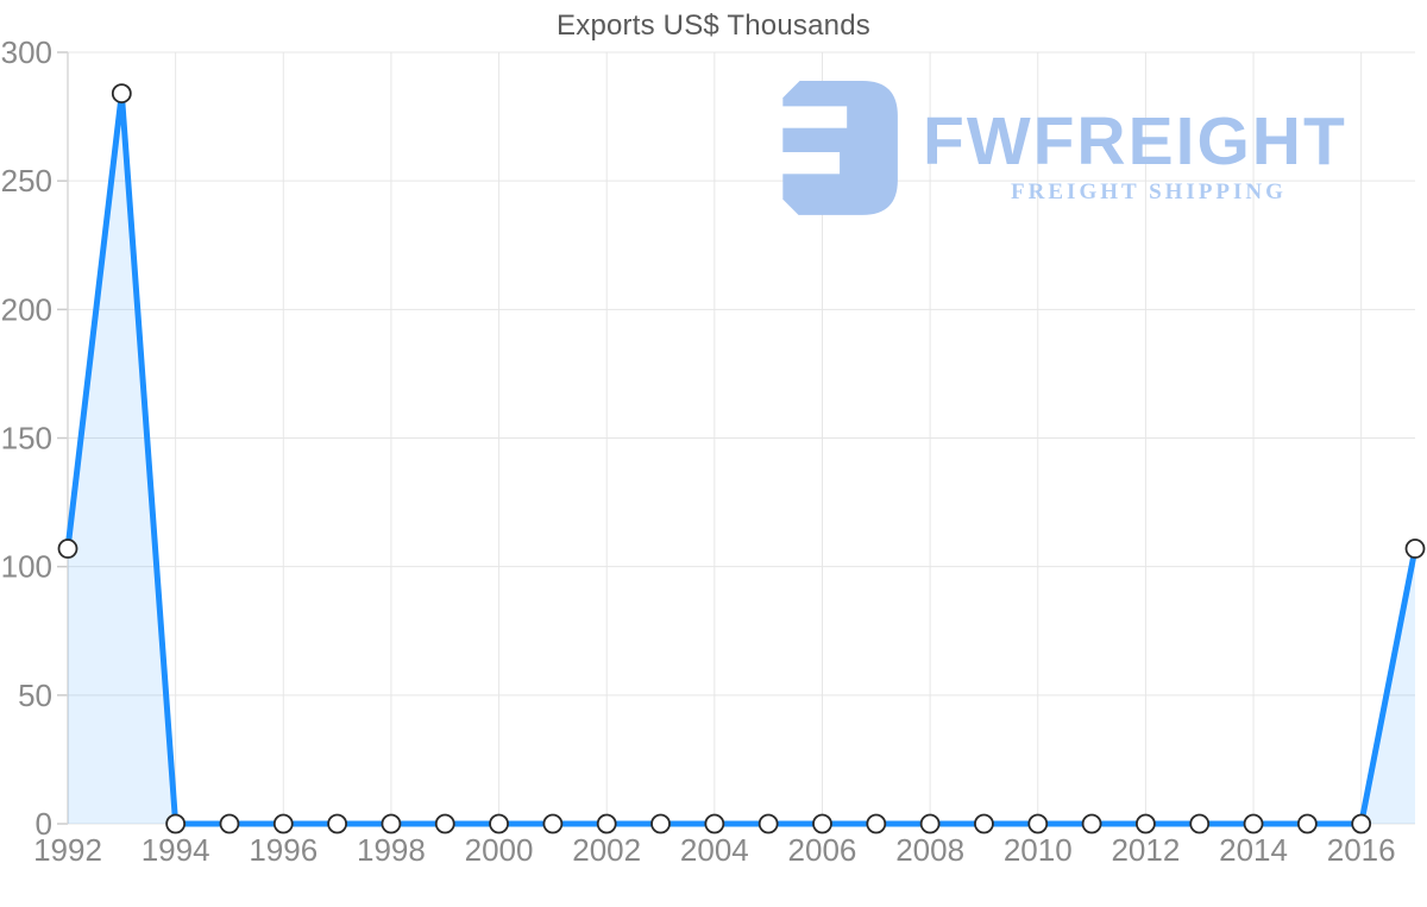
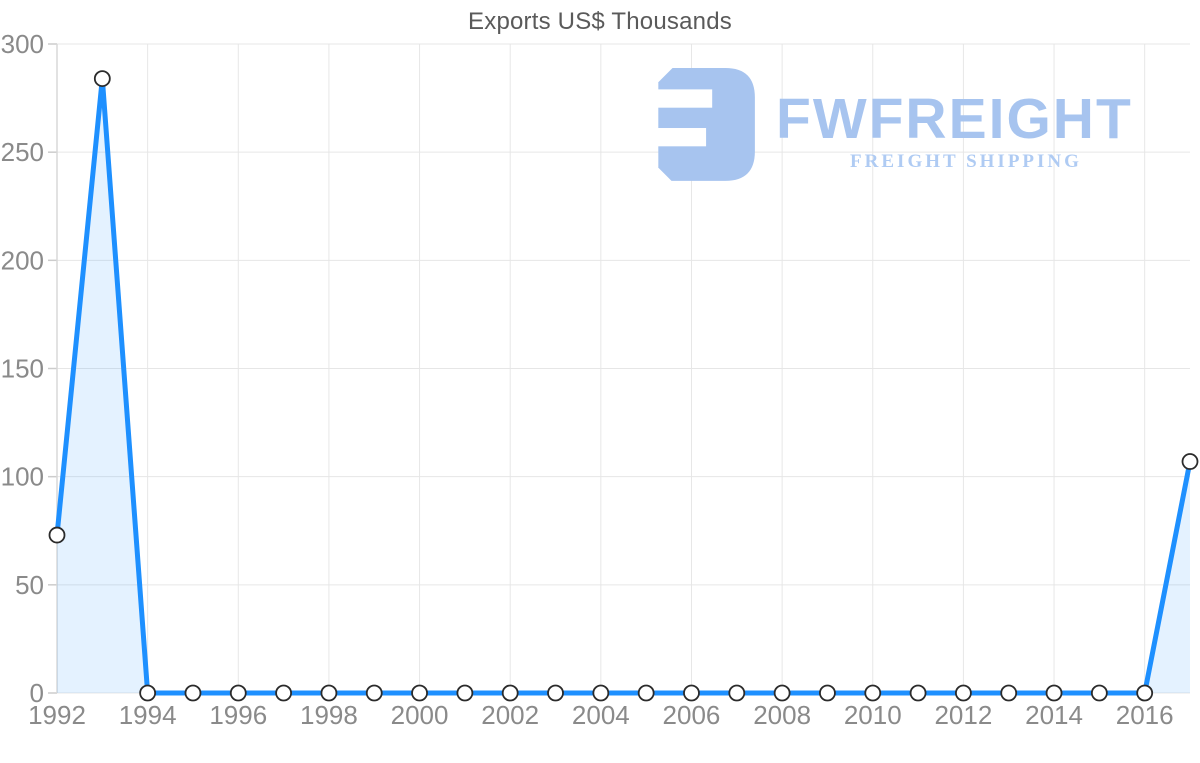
1992: 107 -> 73
